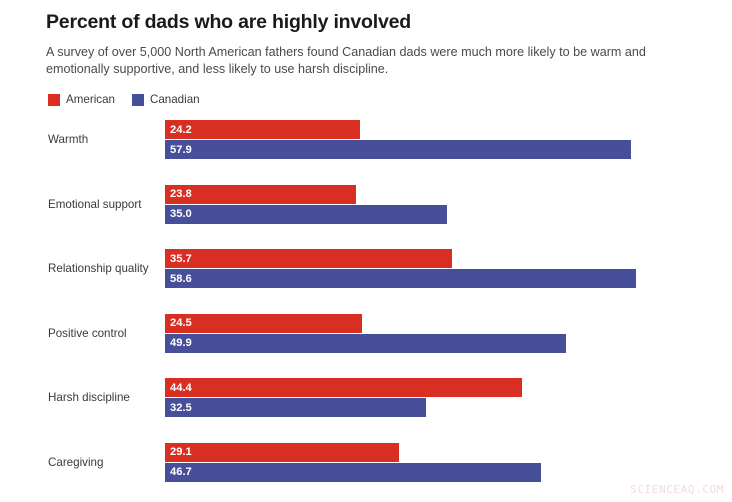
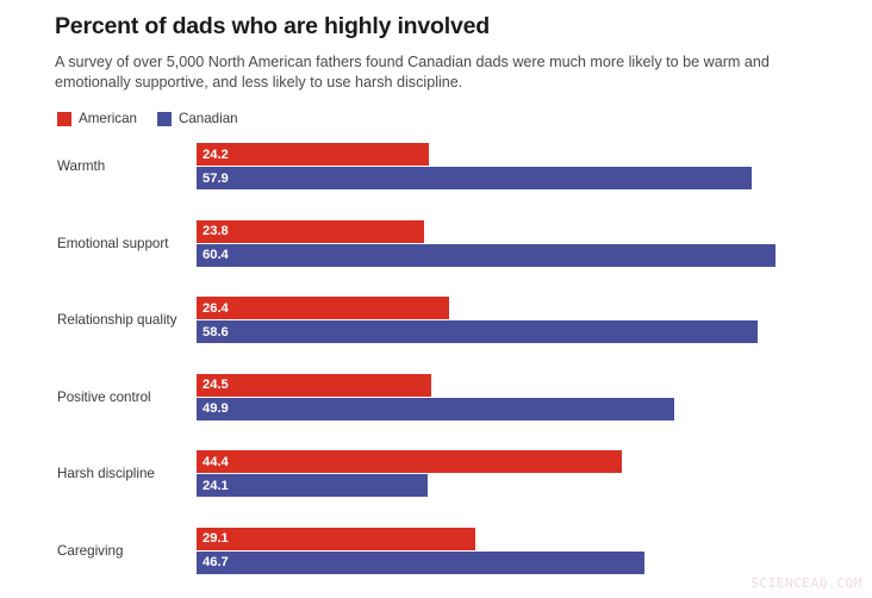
Canadian/Emotional support: 35.0 -> 60.4
American/Relationship quality: 35.7 -> 26.4
Canadian/Harsh discipline: 32.5 -> 24.1
